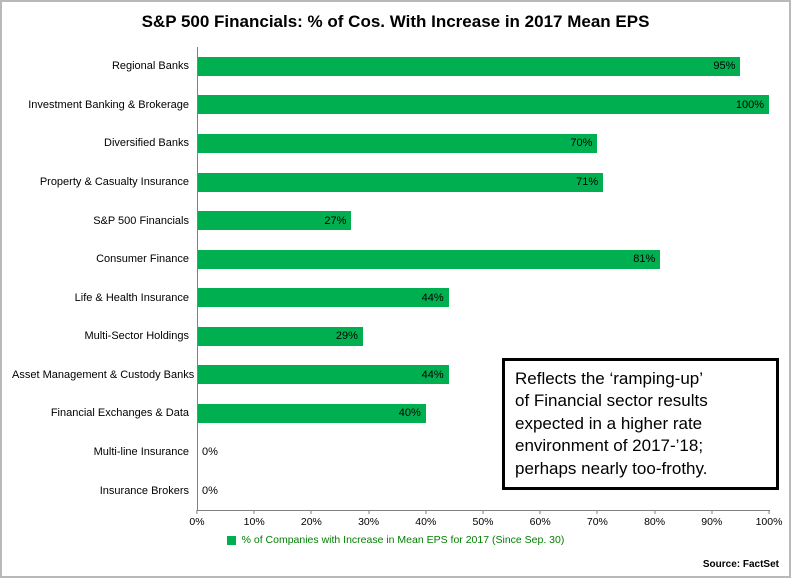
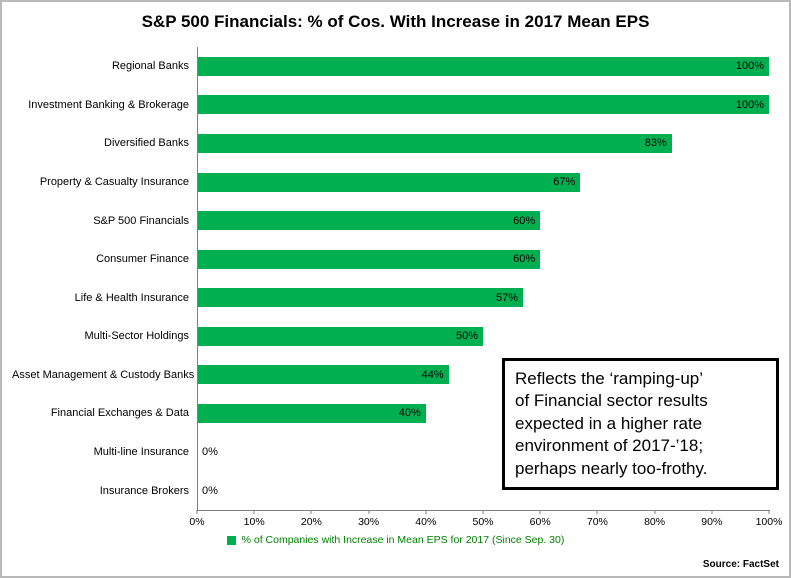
Regional Banks: 95% -> 100%
Diversified Banks: 70% -> 83%
Property & Casualty Insurance: 71% -> 67%
S&P 500 Financials: 27% -> 60%
Consumer Finance: 81% -> 60%
Life & Health Insurance: 44% -> 57%
Multi-Sector Holdings: 29% -> 50%
